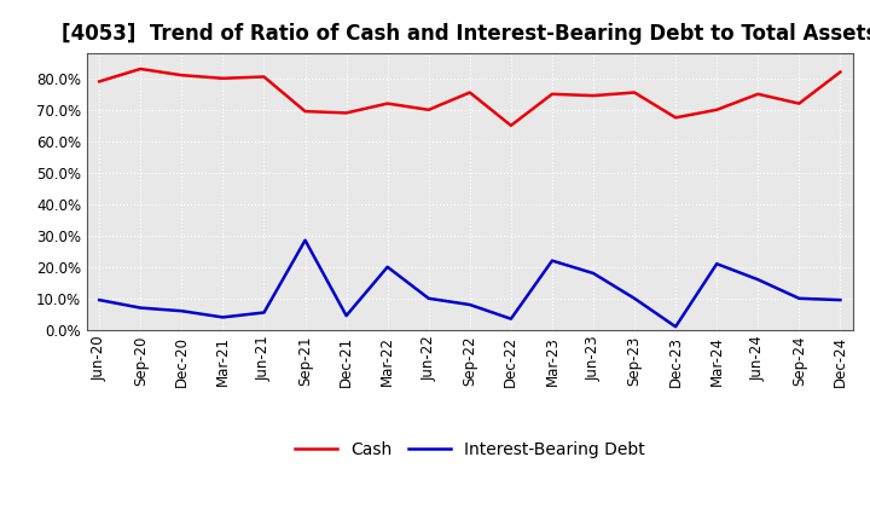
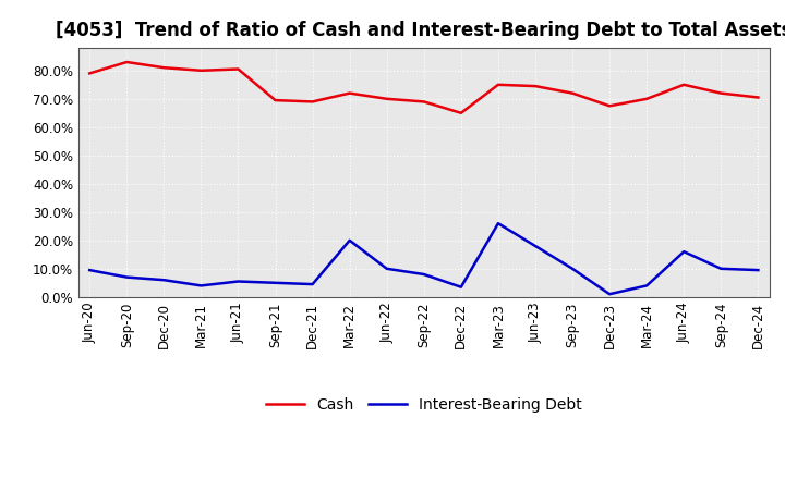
Interest-Bearing Debt/Sep-21: 28.5% -> 5.0%
Cash/Sep-22: 75.5% -> 69.0%
Interest-Bearing Debt/Mar-23: 22.0% -> 26.0%
Cash/Sep-23: 75.5% -> 72.0%
Interest-Bearing Debt/Mar-24: 21.0% -> 4.0%
Cash/Dec-24: 82.0% -> 70.5%
